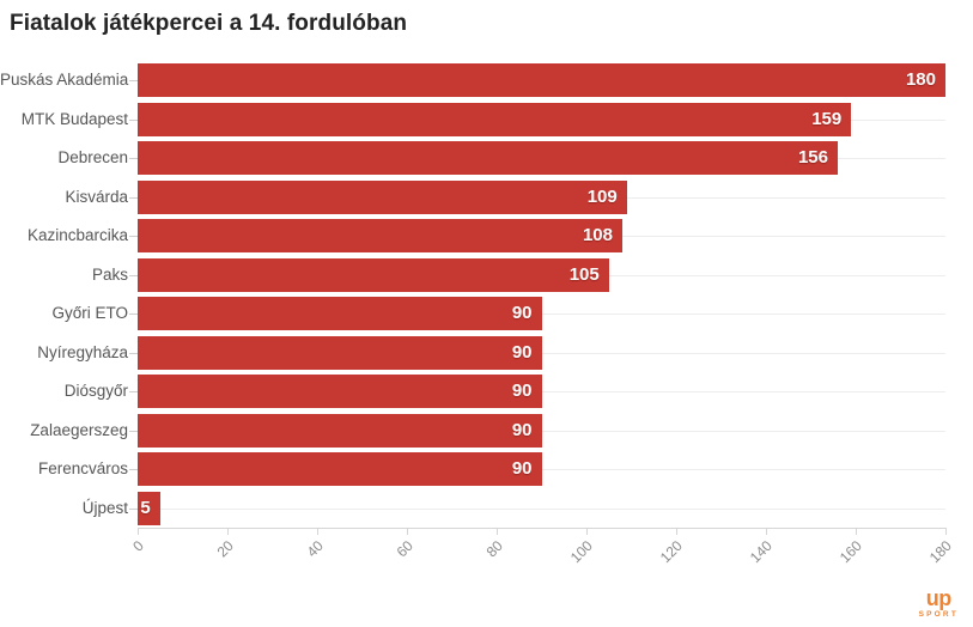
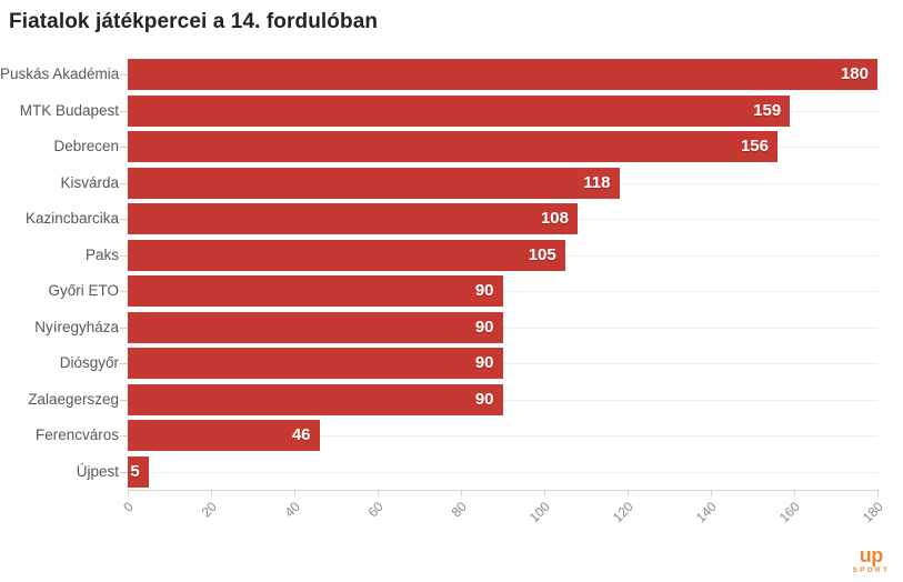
Kisvárda: 109 -> 118
Ferencváros: 90 -> 46
